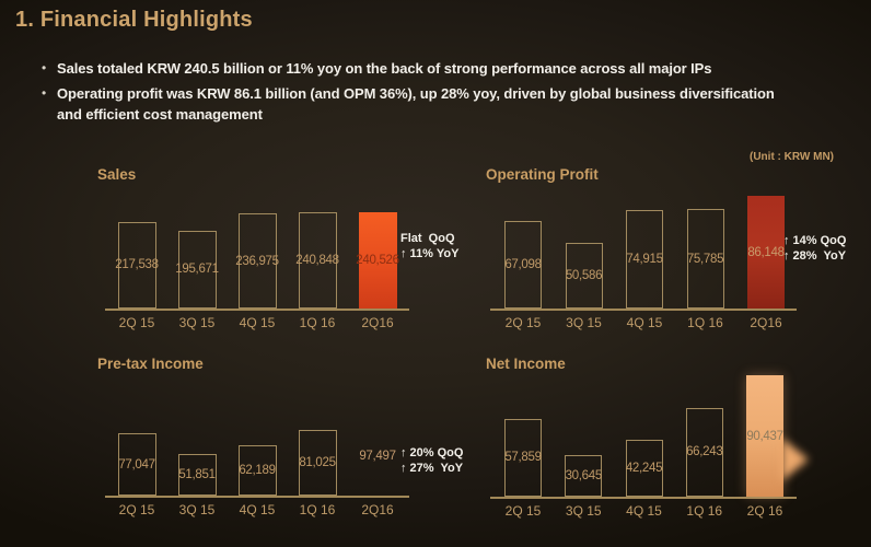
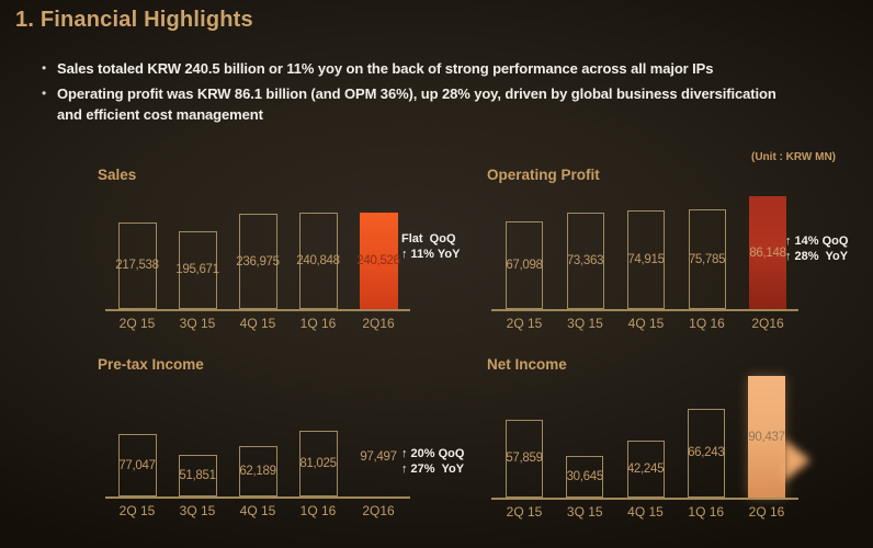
Operating Profit/3Q 15: 50,586 -> 73,363
